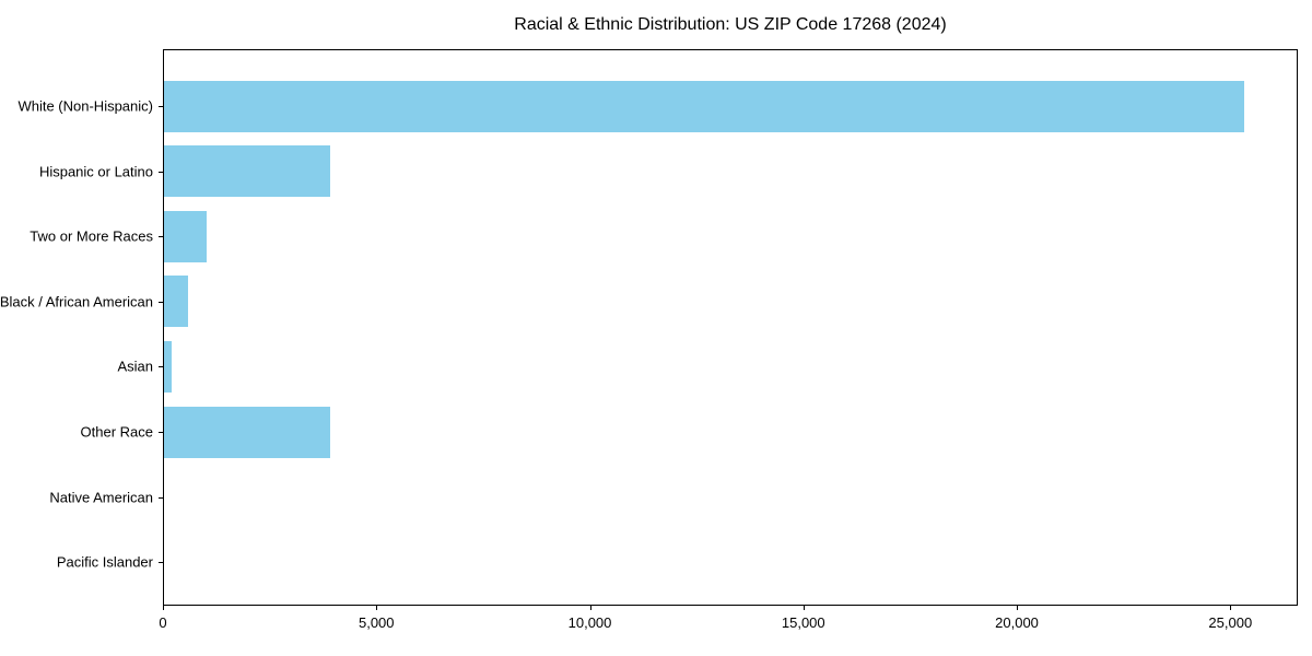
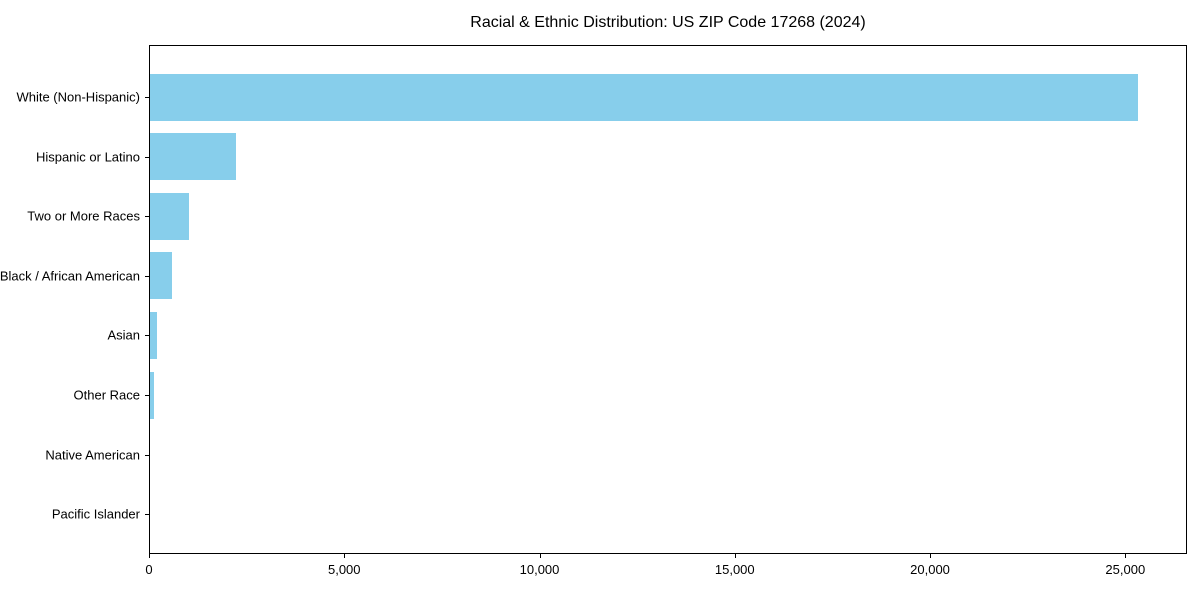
Hispanic or Latino: 3900 -> 2200
Other Race: 3900 -> 100
